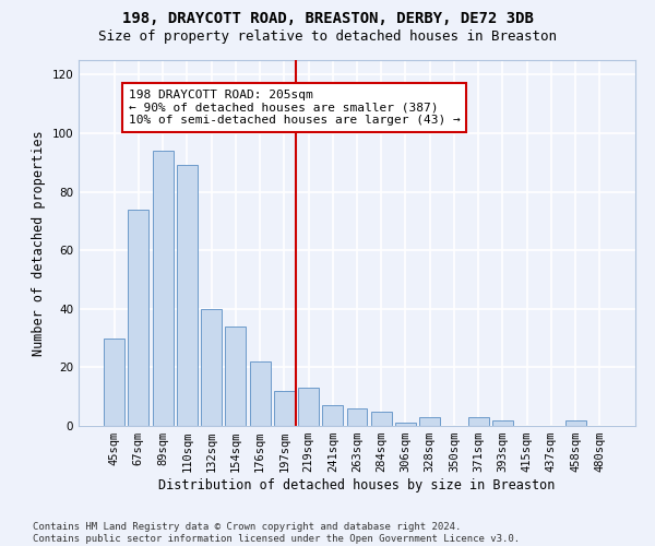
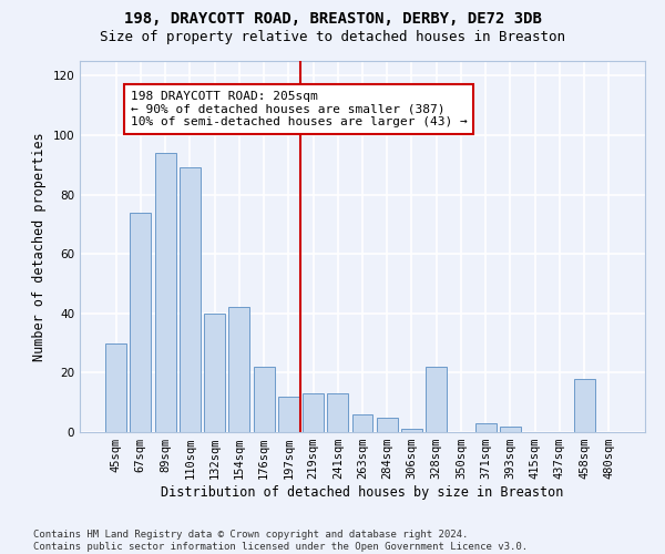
154sqm: 34 -> 42
241sqm: 7 -> 13
328sqm: 3 -> 22
458sqm: 2 -> 18
